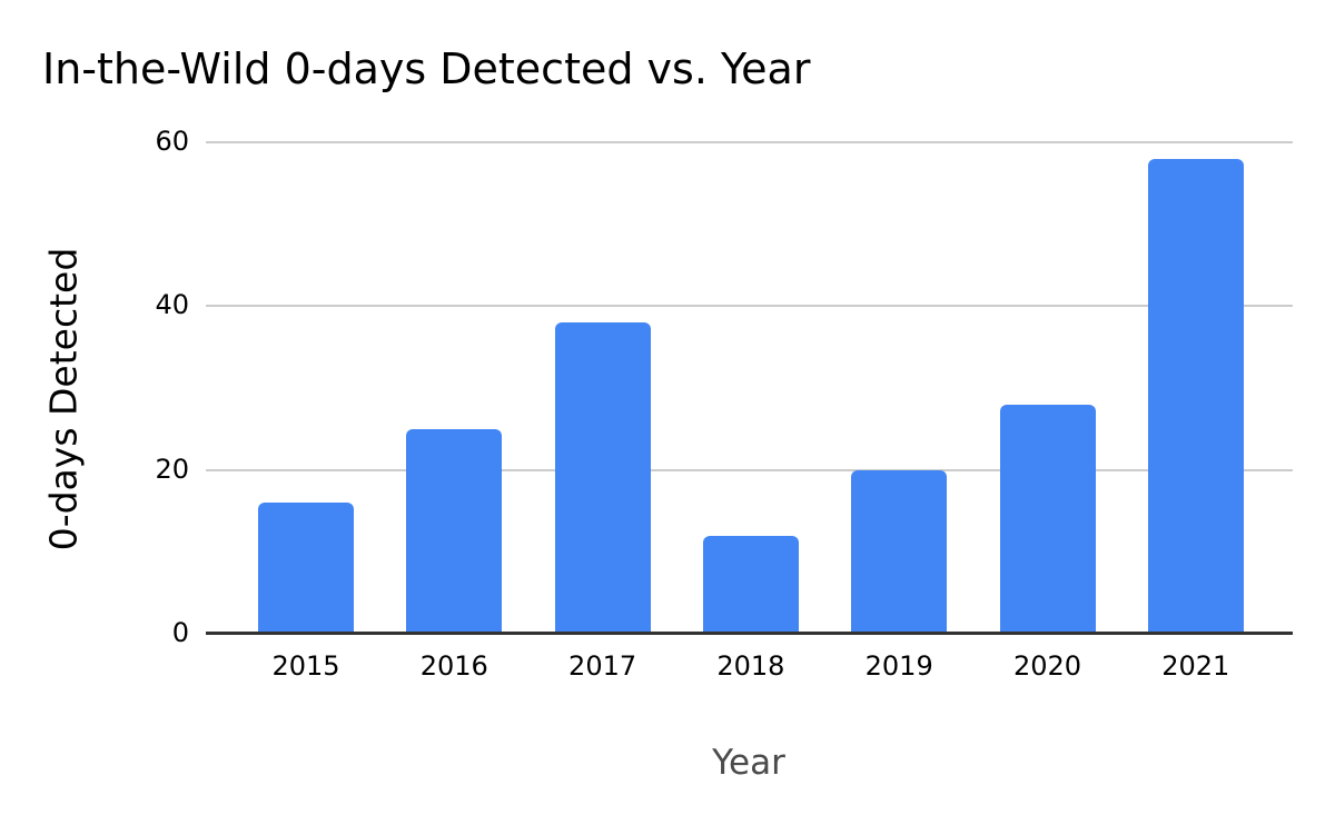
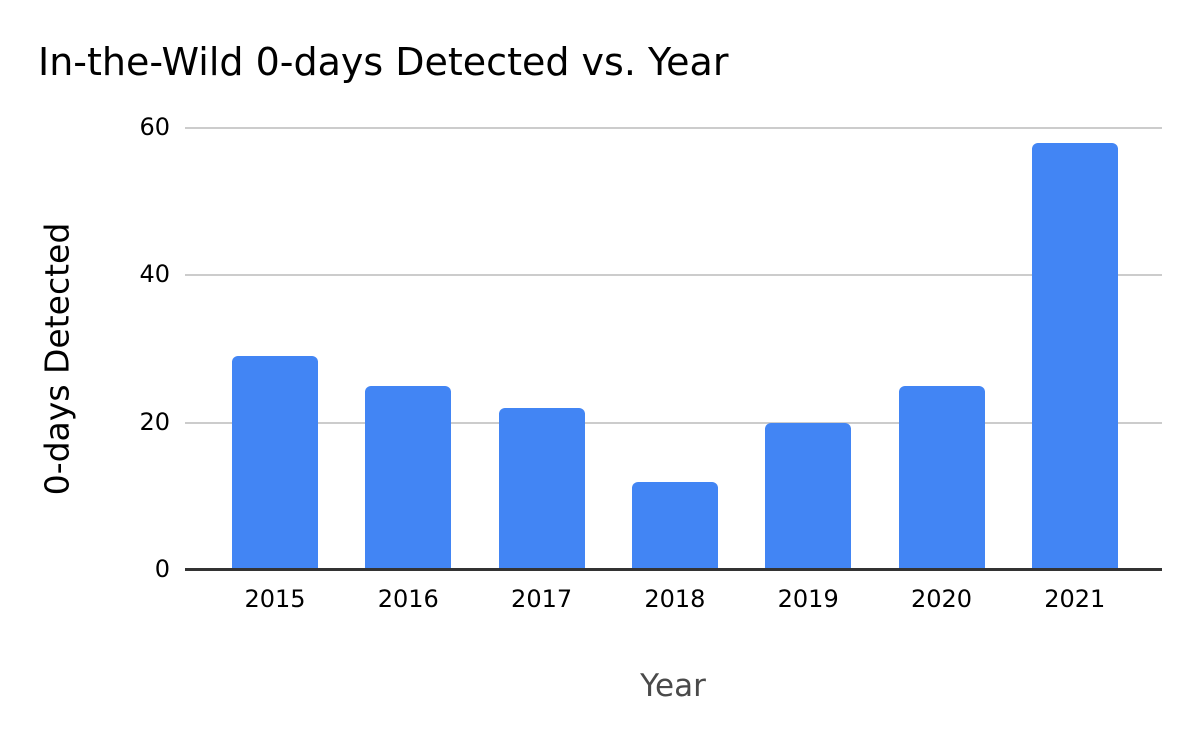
2015: 16 -> 29
2017: 38 -> 22
2020: 28 -> 25
